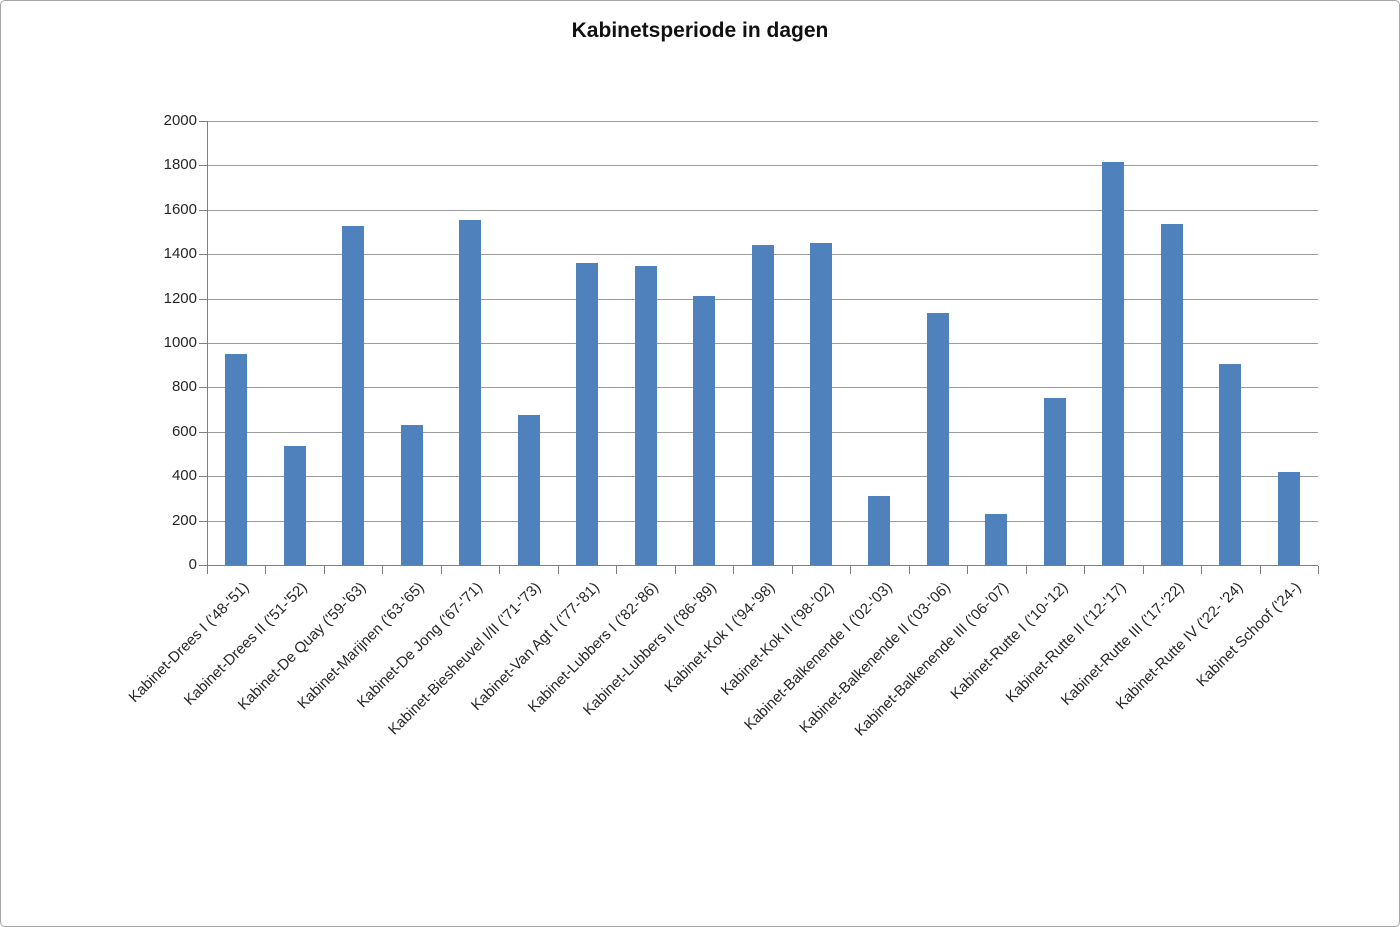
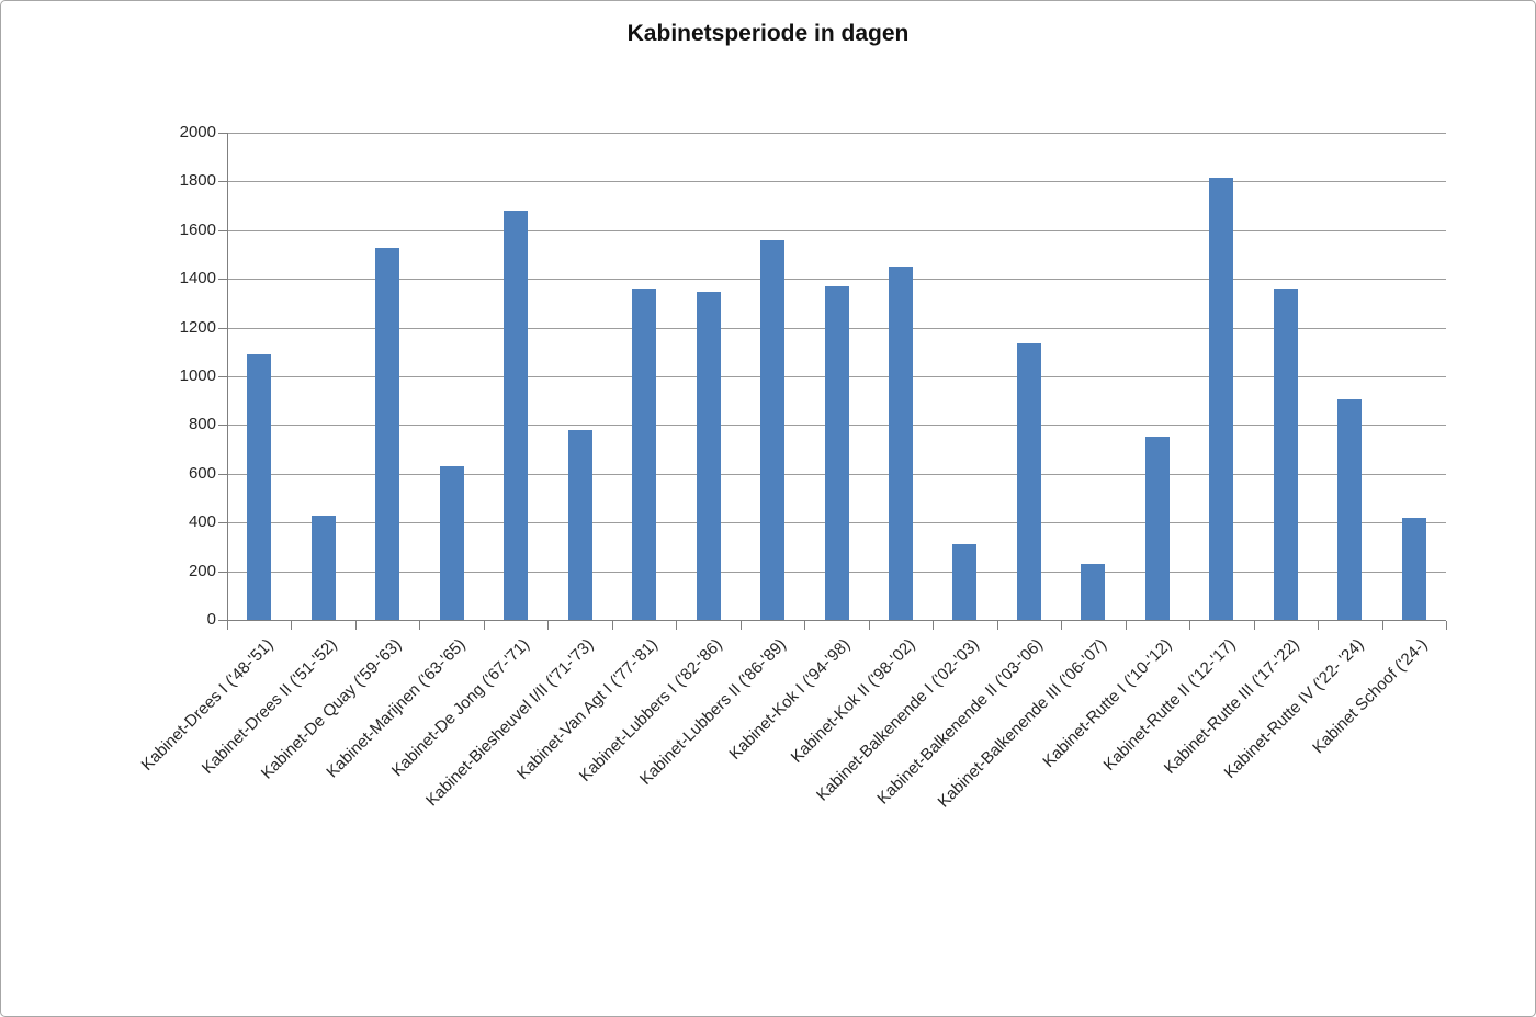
Kabinet-Drees I ('48-'51): 950 -> 1090
Kabinet-Drees II ('51-'52): 540 -> 430
Kabinet-De Jong ('67-'71): 1550 -> 1680
Kabinet-Biesheuvel I/II ('71-'73): 680 -> 780
Kabinet-Lubbers II ('86-'89): 1210 -> 1560
Kabinet-Kok I ('94-'98): 1440 -> 1370
Kabinet-Rutte III ('17-'22): 1540 -> 1360
